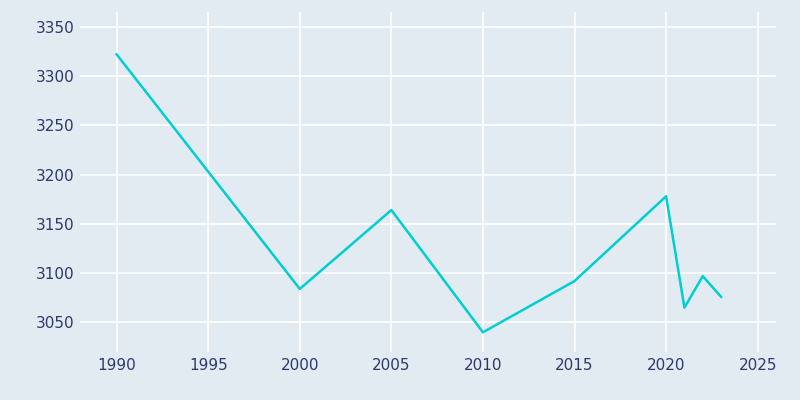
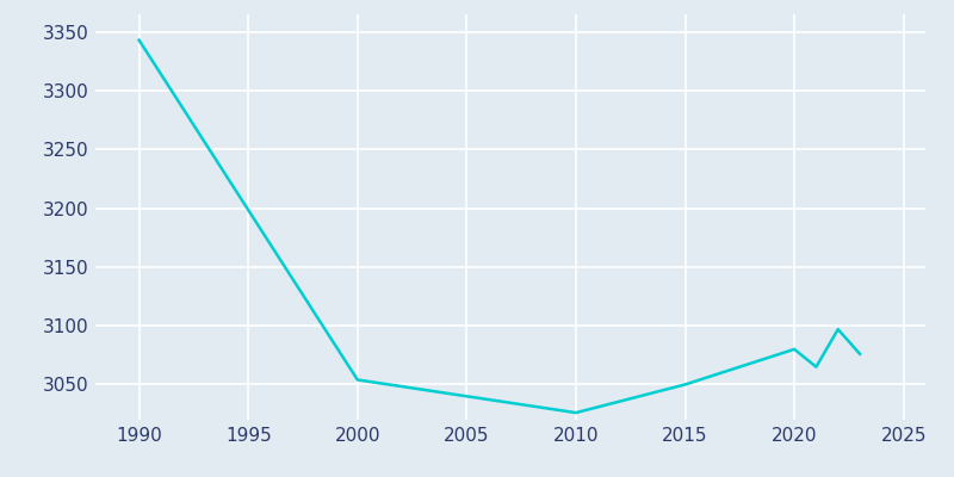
1990: 3322 -> 3343
2000: 3084 -> 3054
2005: 3164 -> 3040
2010: 3040 -> 3026
2015: 3092 -> 3050
2020: 3178 -> 3080
